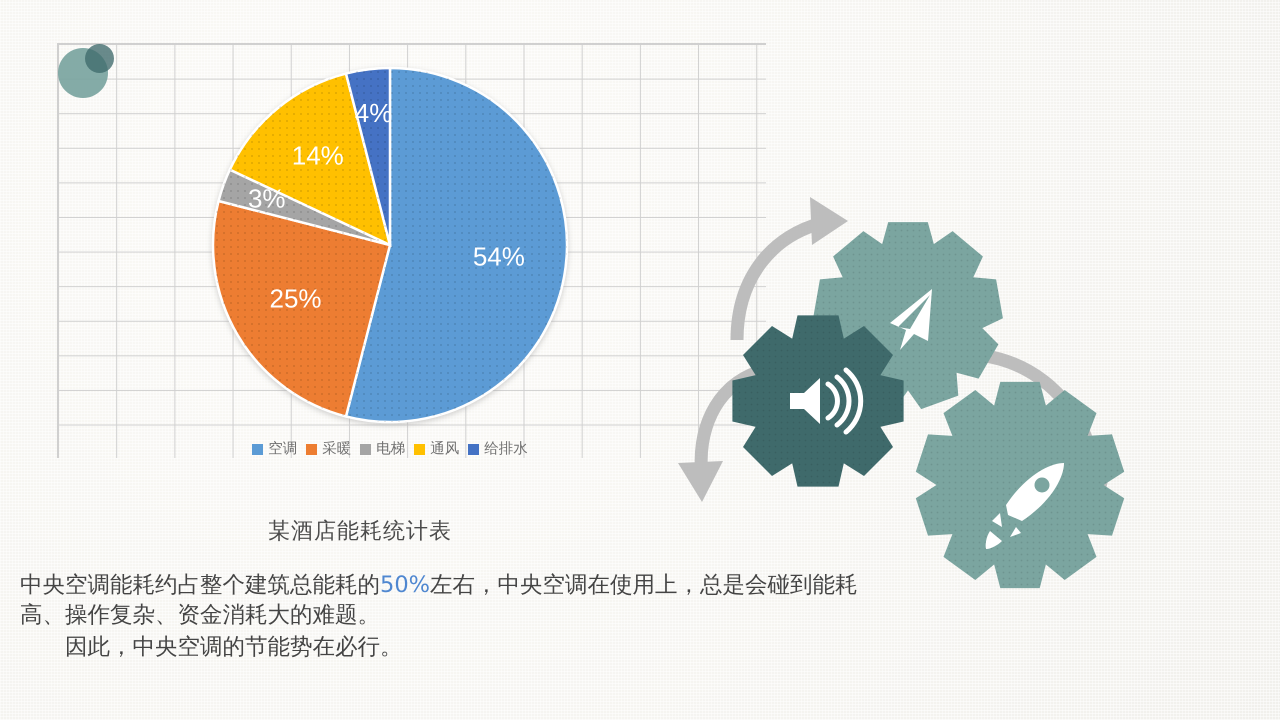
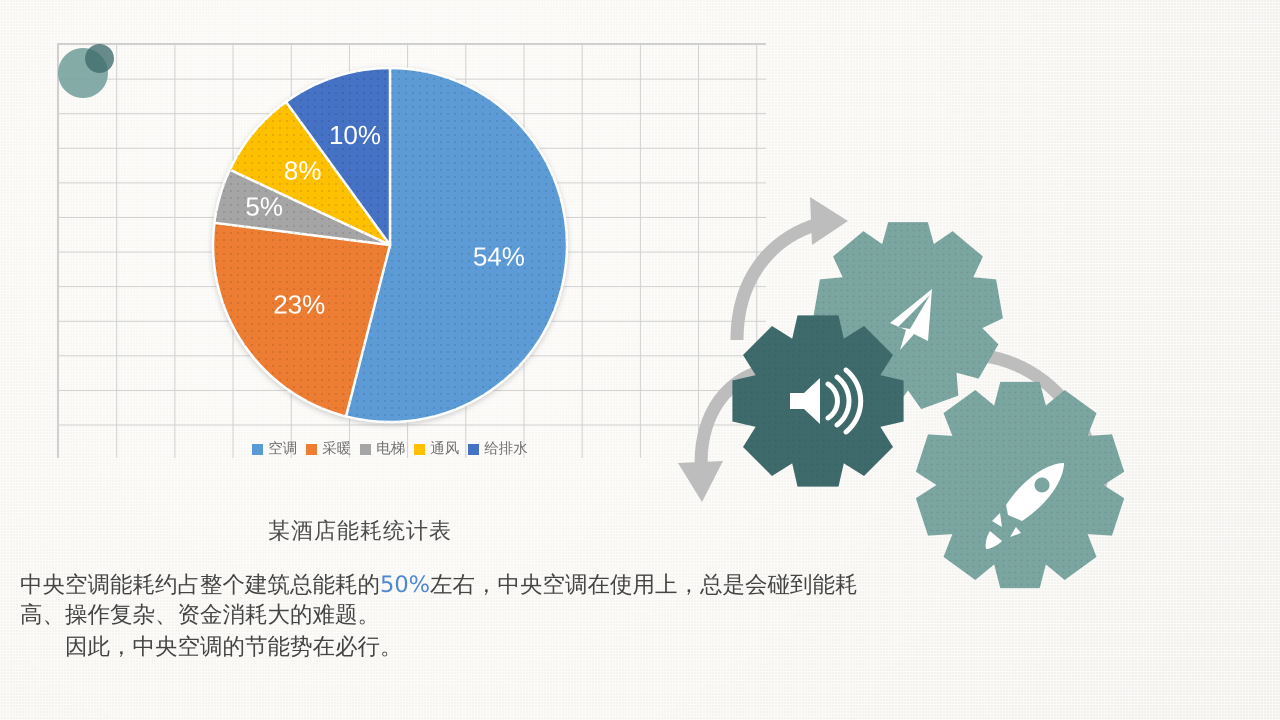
采暖: 25% -> 23%
电梯: 3% -> 5%
通风: 14% -> 8%
给排水: 4% -> 10%
